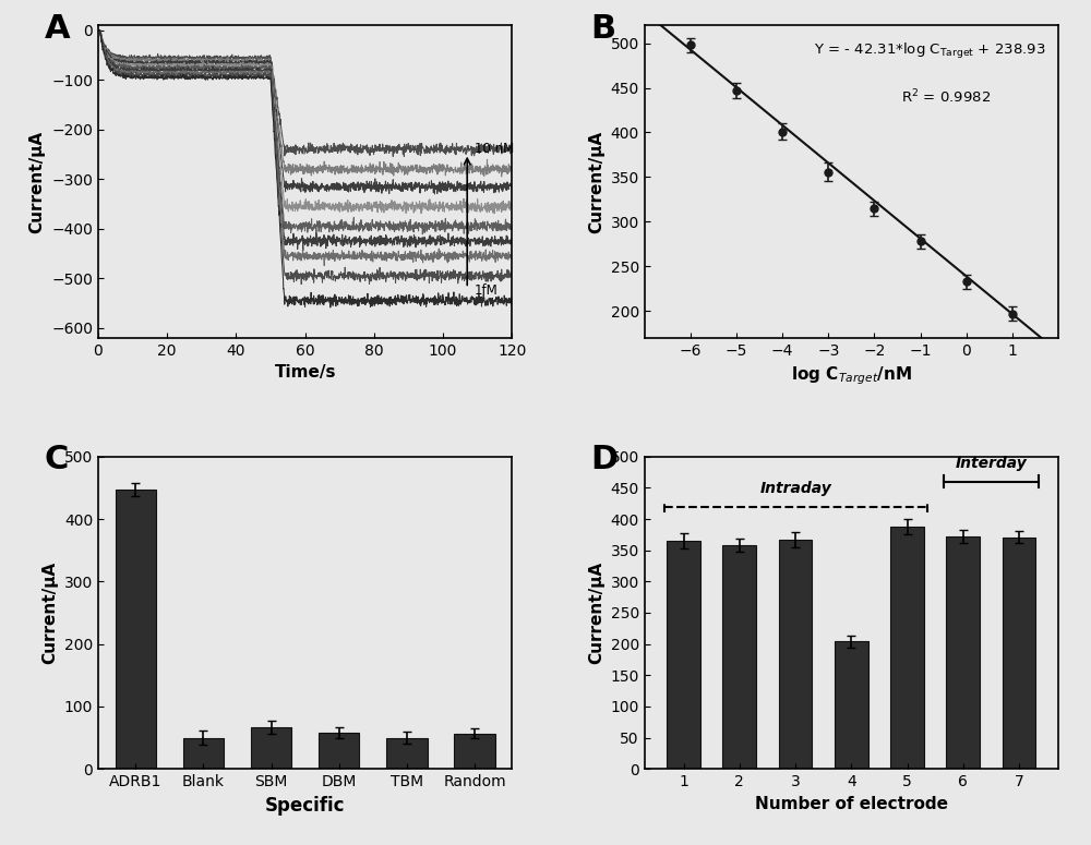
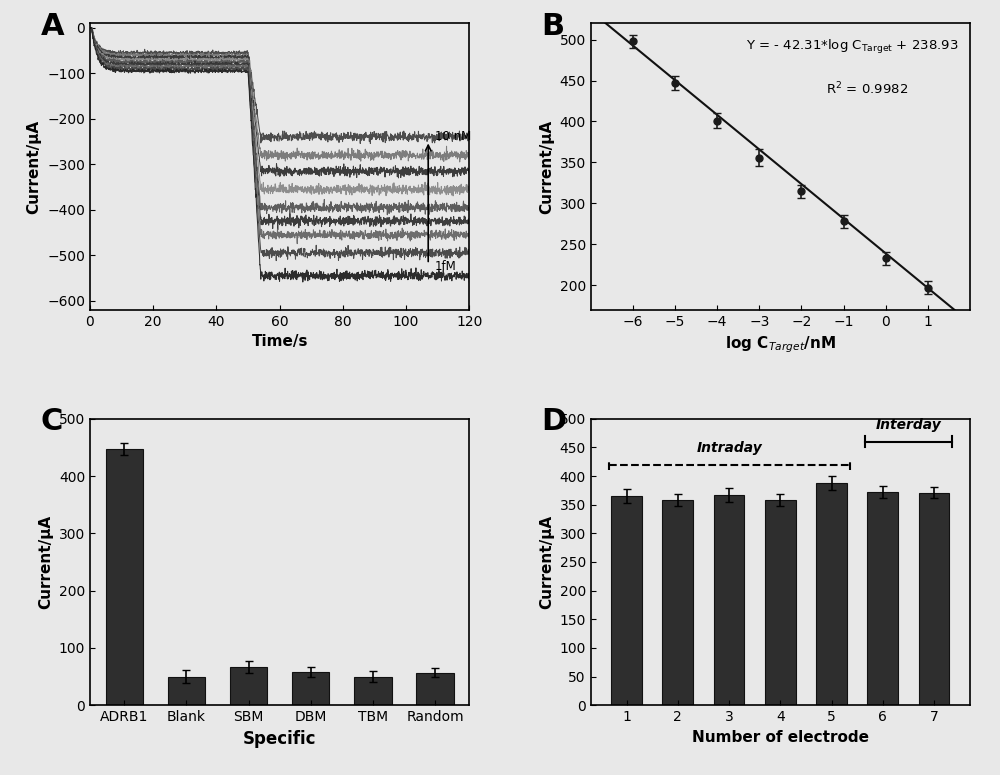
4: 204 -> 358
